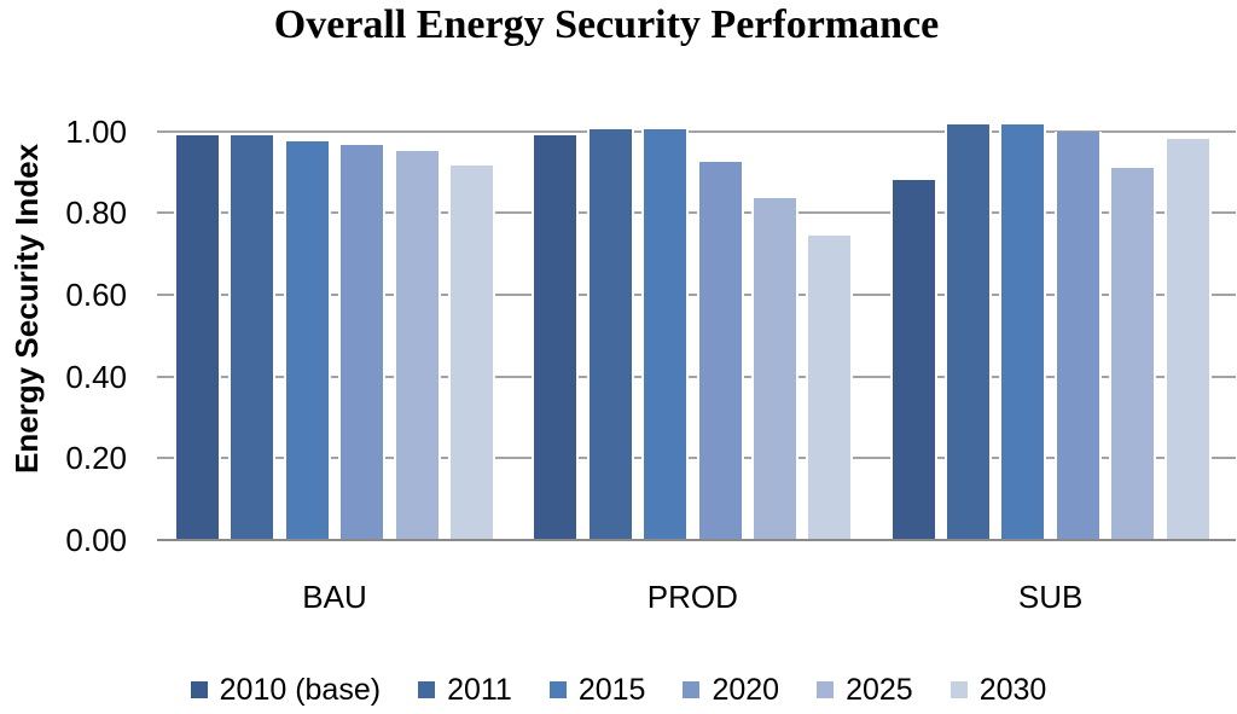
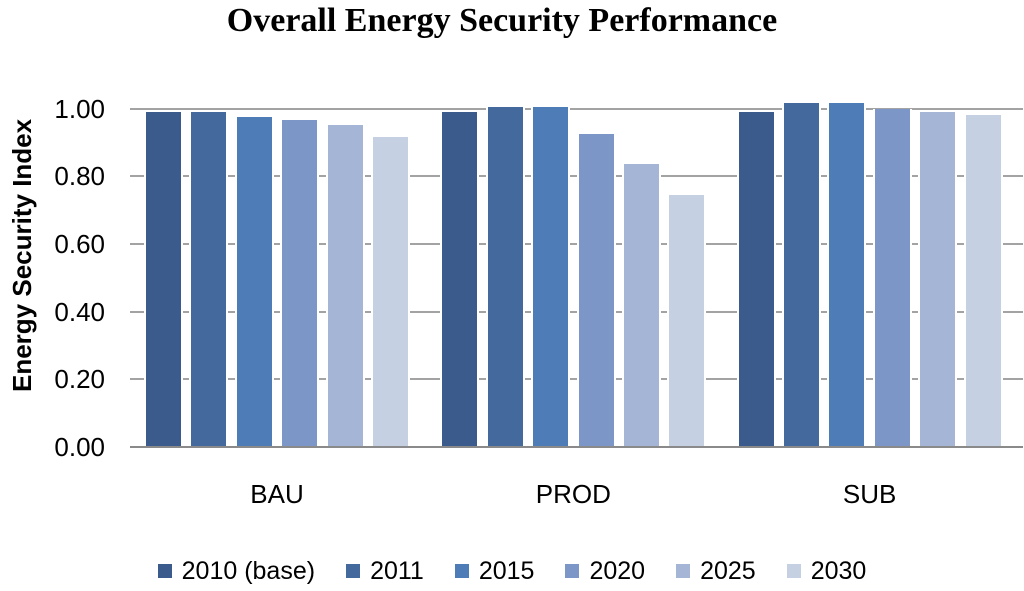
2010 (base)/SUB: 0.88 -> 0.99
2025/SUB: 0.91 -> 0.99
